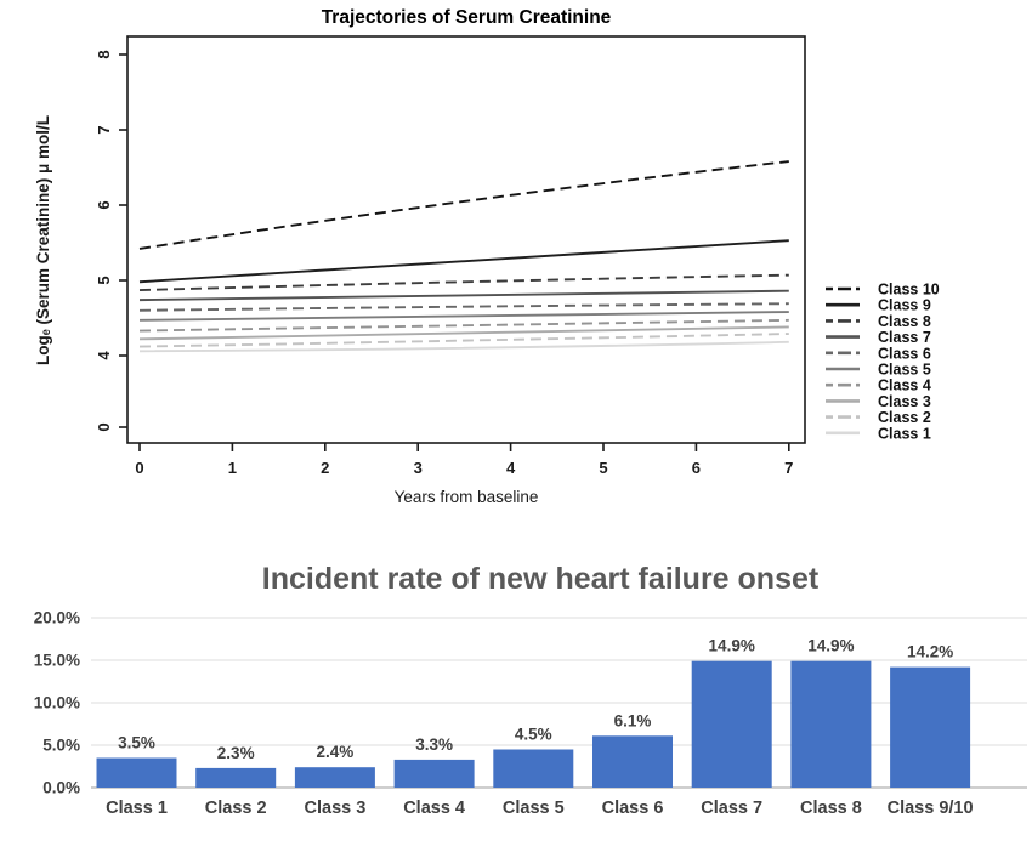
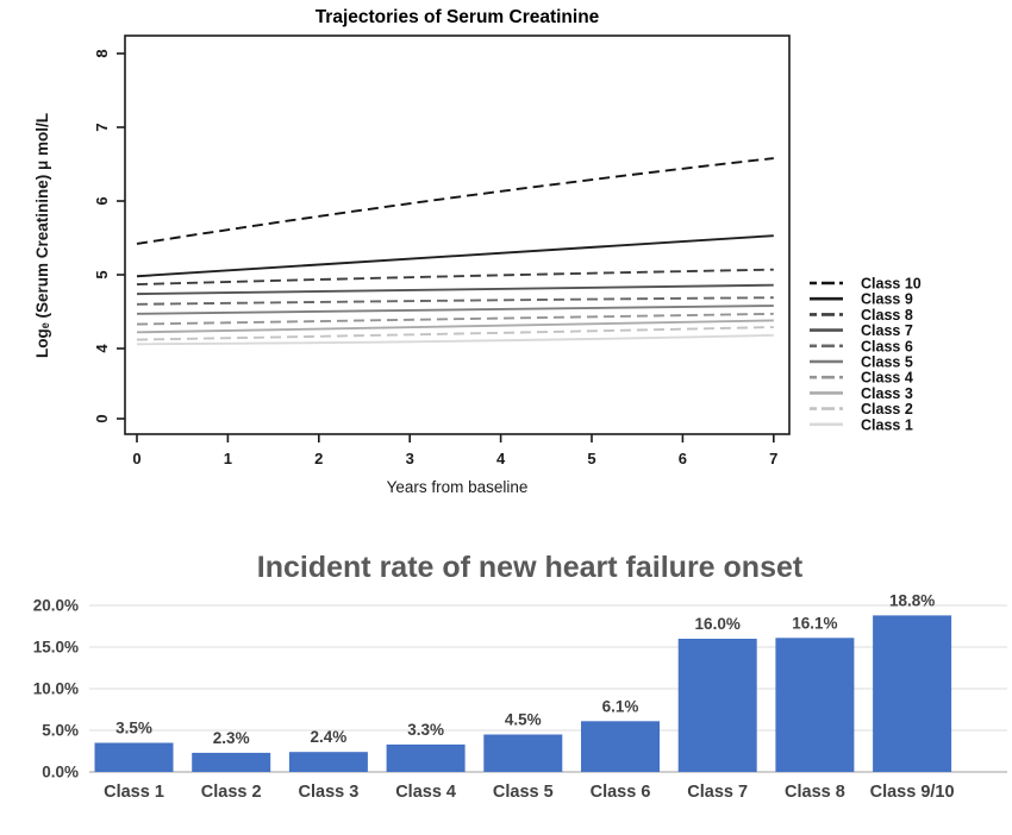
Incident rate of new heart failure onset/Class 7: 14.9% -> 16.0%
Incident rate of new heart failure onset/Class 8: 14.9% -> 16.1%
Incident rate of new heart failure onset/Class 9/10: 14.2% -> 18.8%
